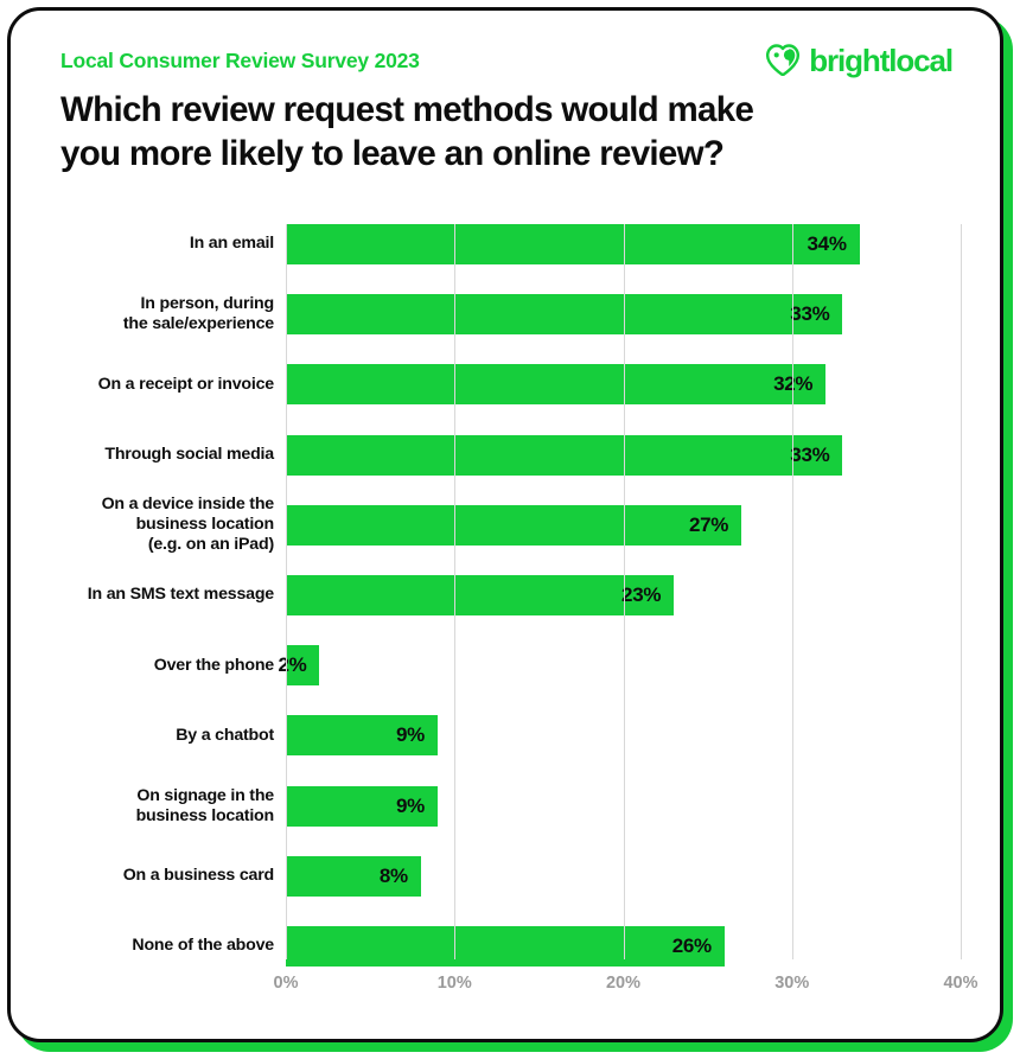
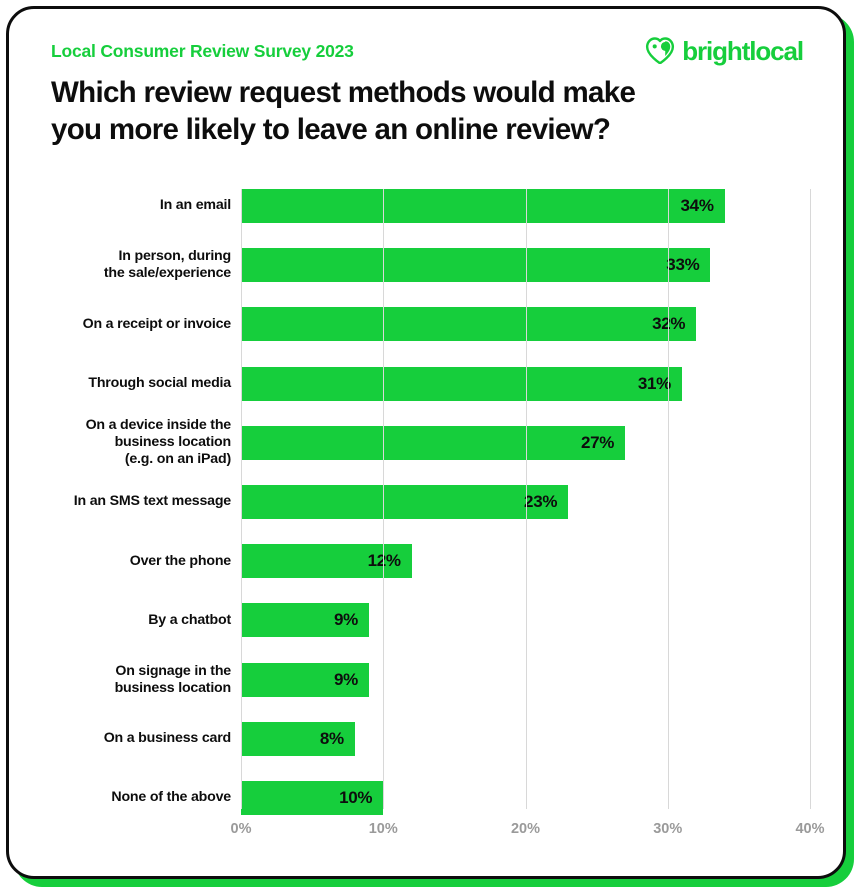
Through social media: 33% -> 31%
Over the phone: 2% -> 12%
None of the above: 26% -> 10%
